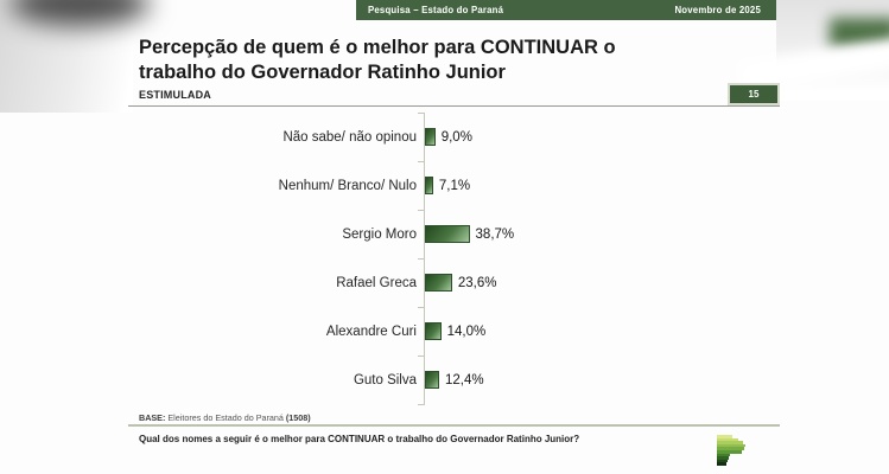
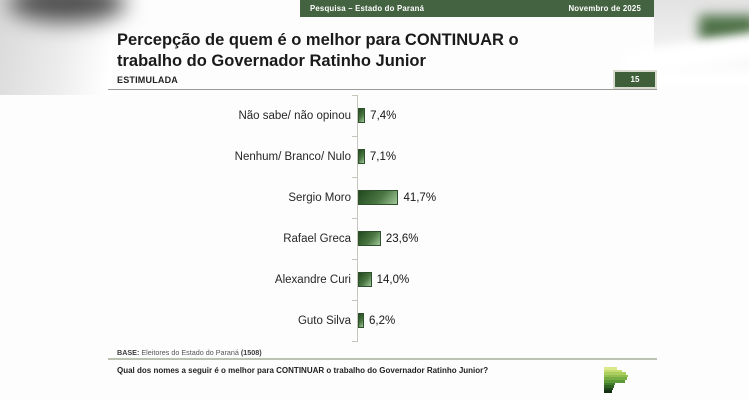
Não sabe/ não opinou: 9,0% -> 7,4%
Sergio Moro: 38,7% -> 41,7%
Guto Silva: 12,4% -> 6,2%
